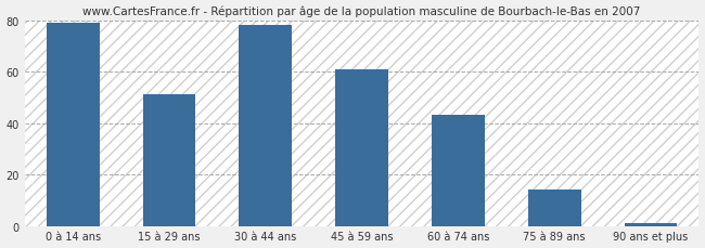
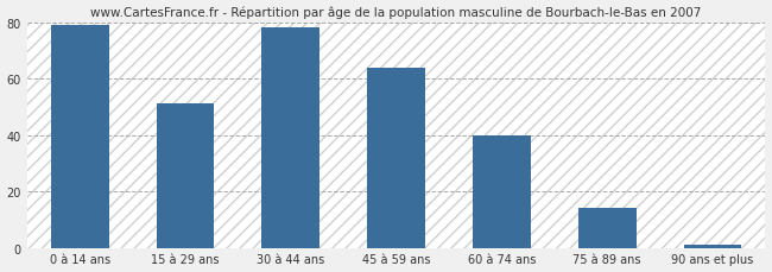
45 à 59 ans: 61 -> 64
60 à 74 ans: 43 -> 40
